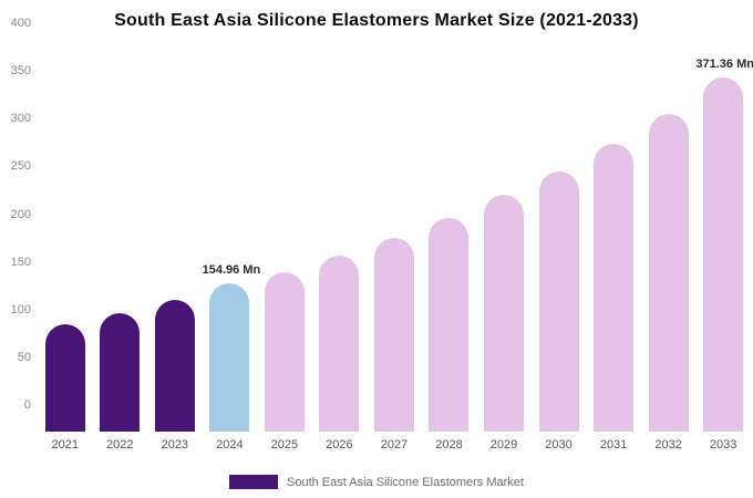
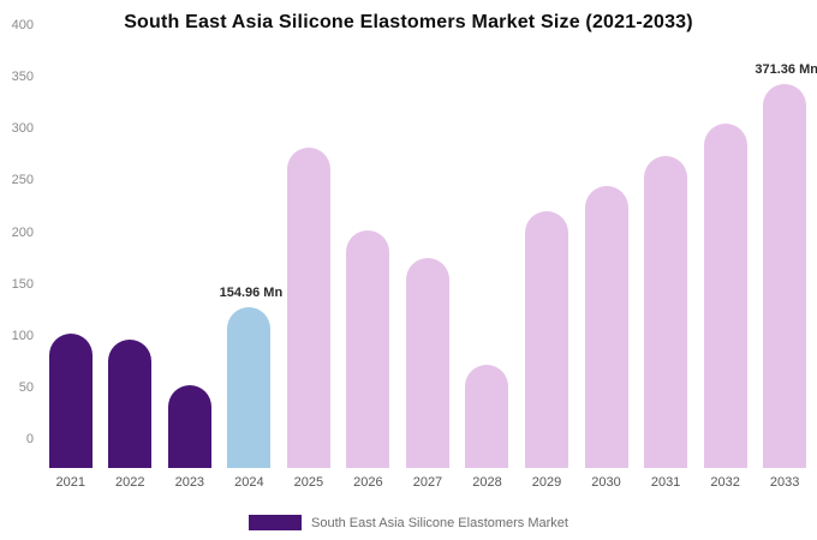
2021: 110 -> 130
2023: 140 -> 80
2025: 170 -> 310
2026: 180 -> 230
2028: 220 -> 100
